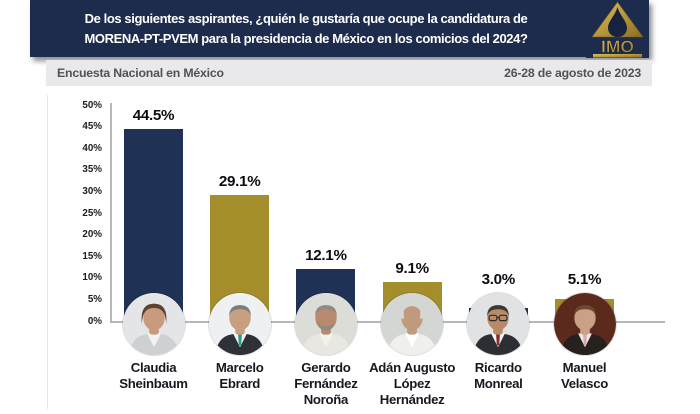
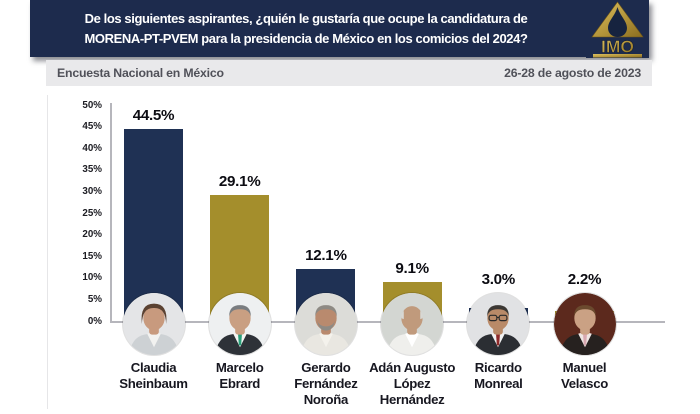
Manuel Velasco: 5.1% -> 2.2%
